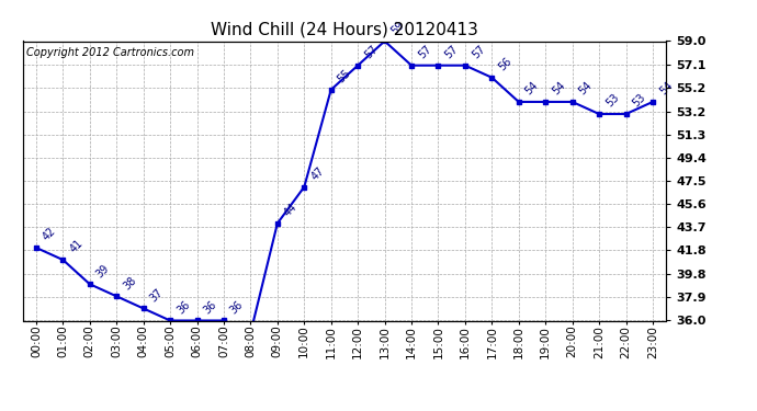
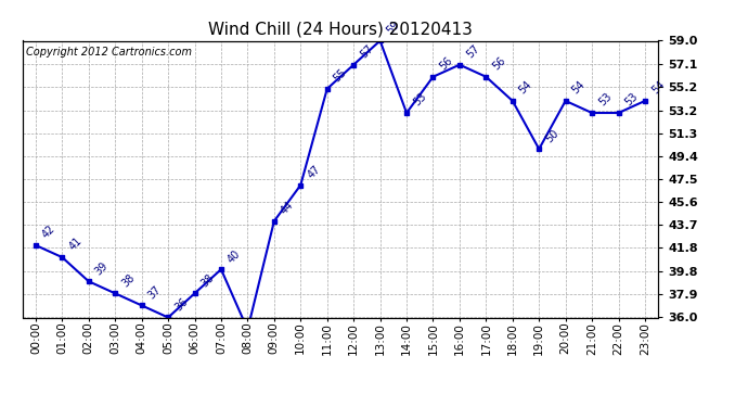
06:00: 36 -> 38
07:00: 36 -> 40
14:00: 57 -> 53
15:00: 57 -> 56
19:00: 54 -> 50
